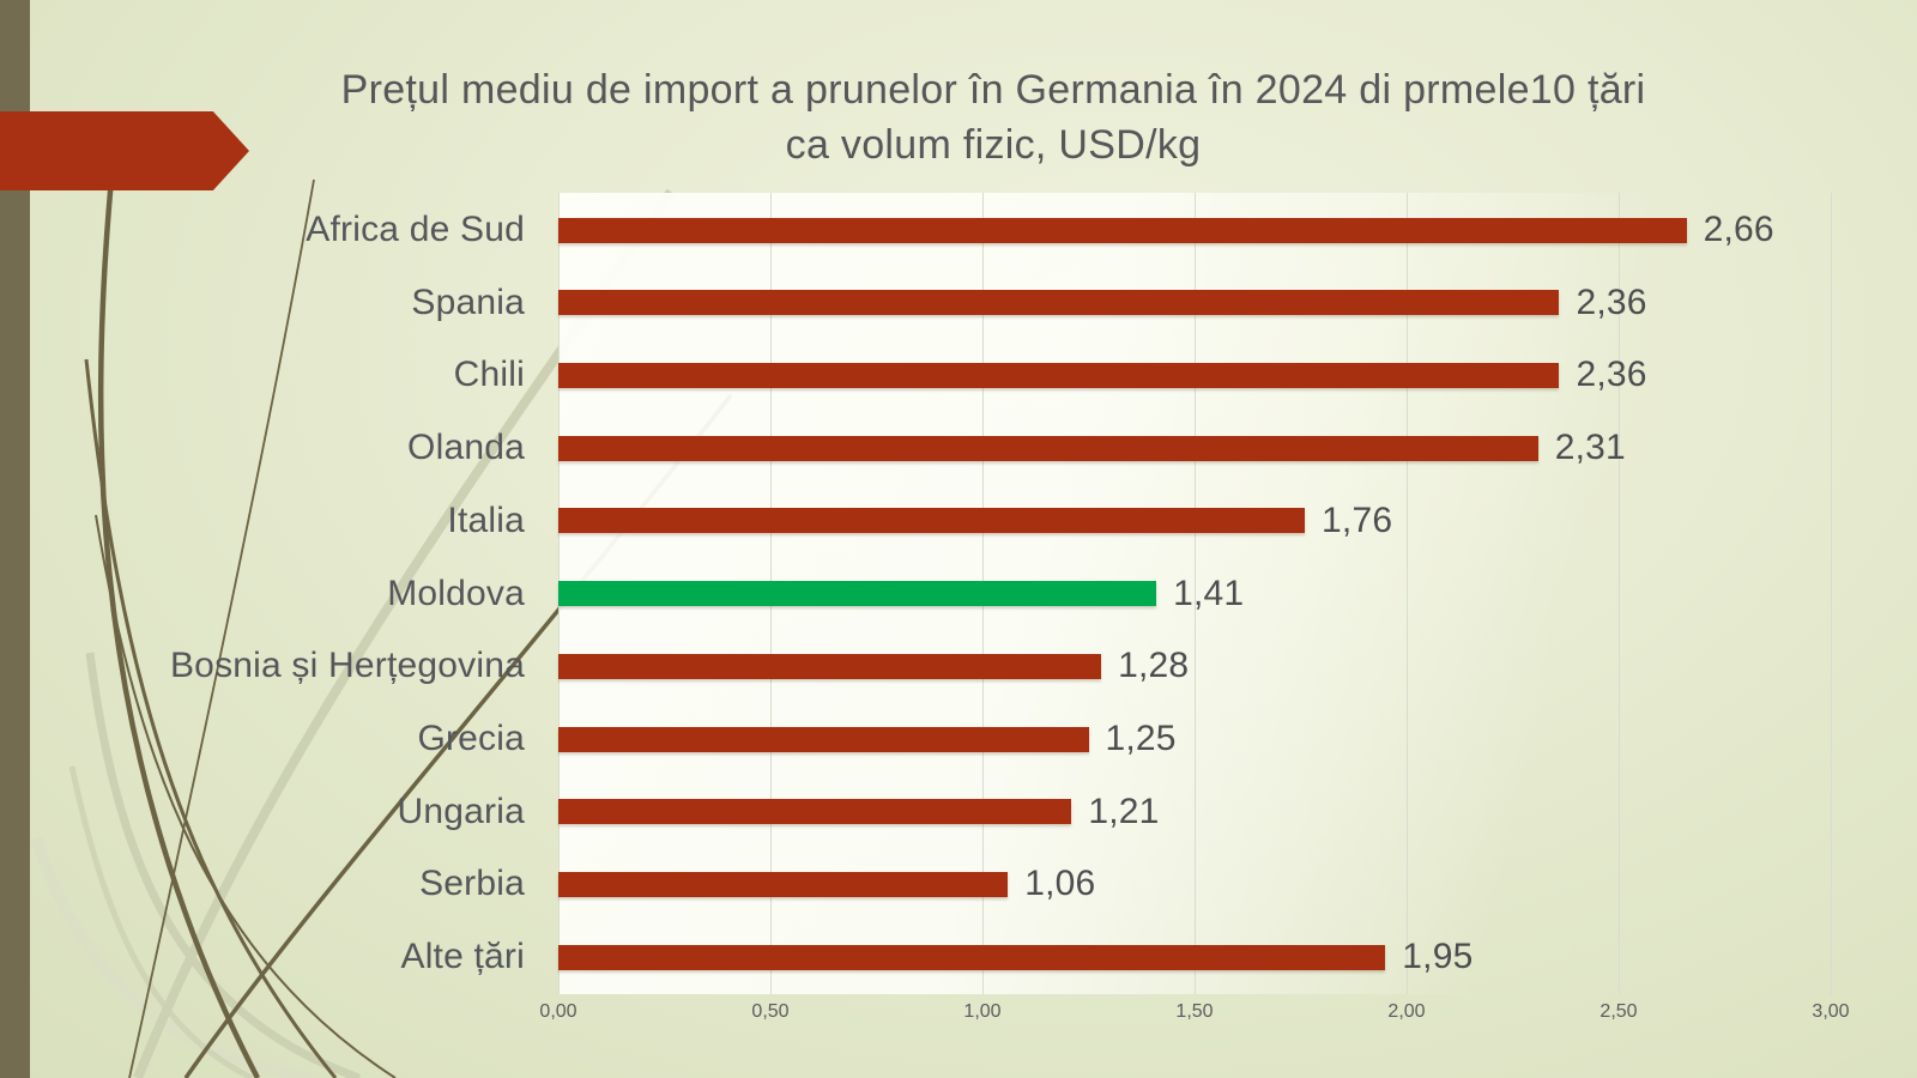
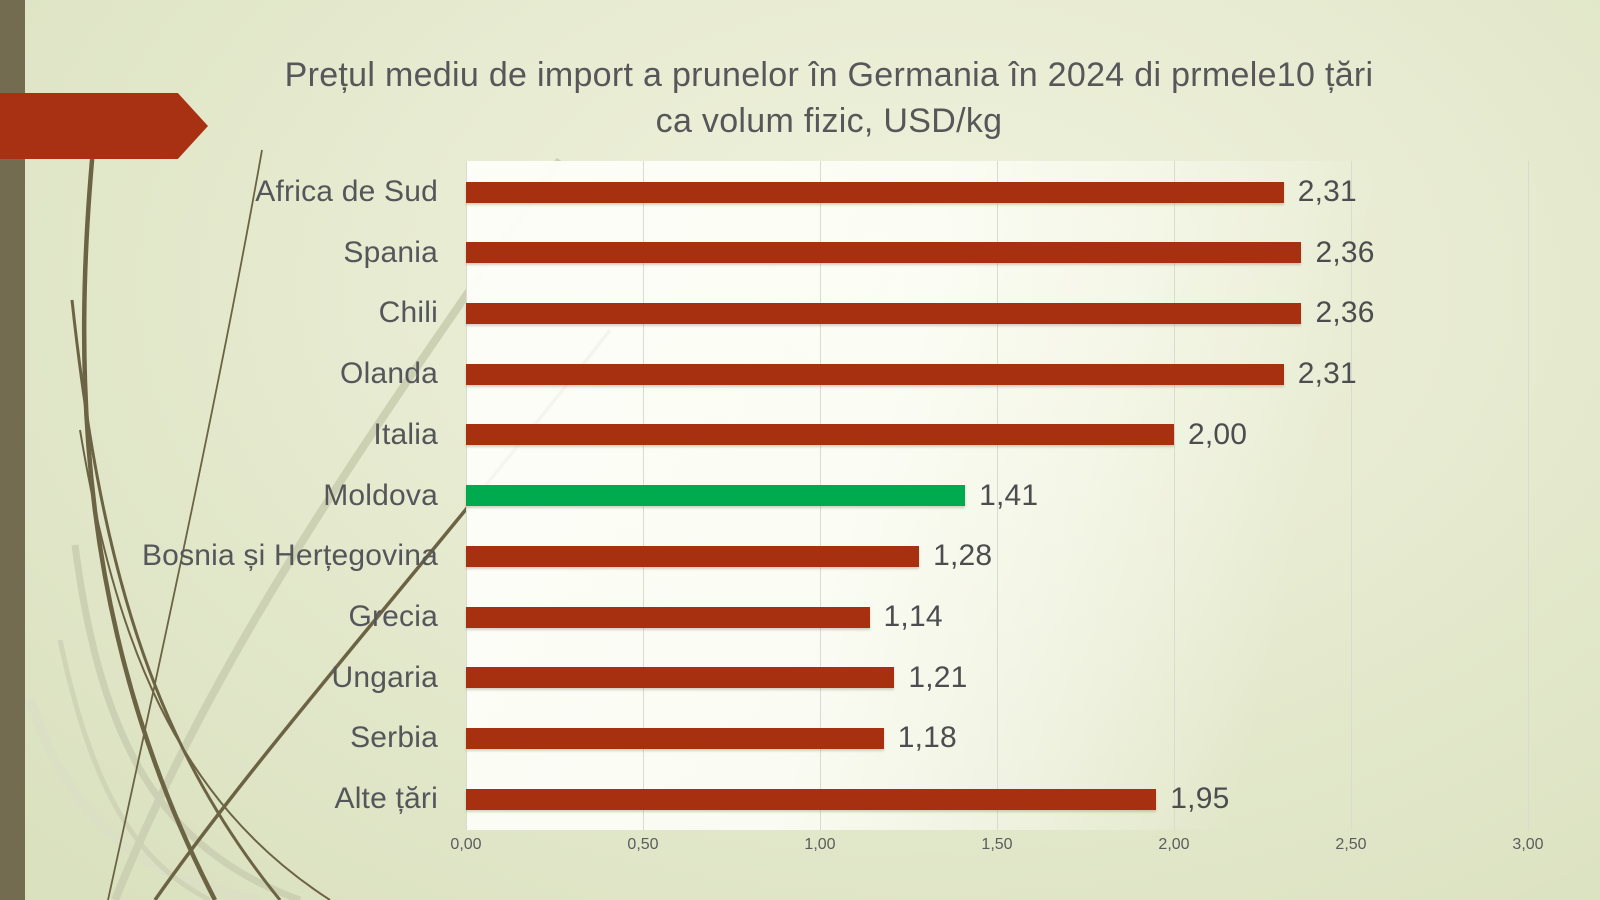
Africa de Sud: 2,66 -> 2,31
Italia: 1,76 -> 2,00
Grecia: 1,25 -> 1,14
Serbia: 1,06 -> 1,18
